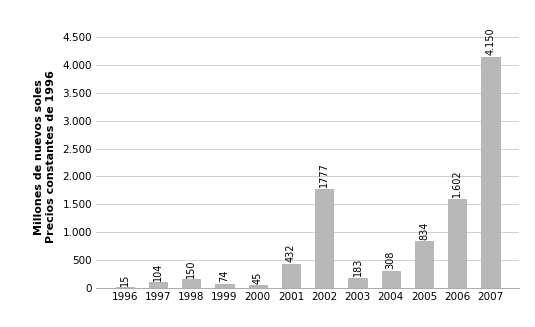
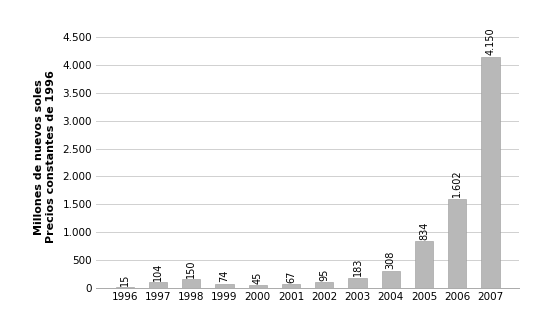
2001: 432 -> 67
2002: 1777 -> 95
